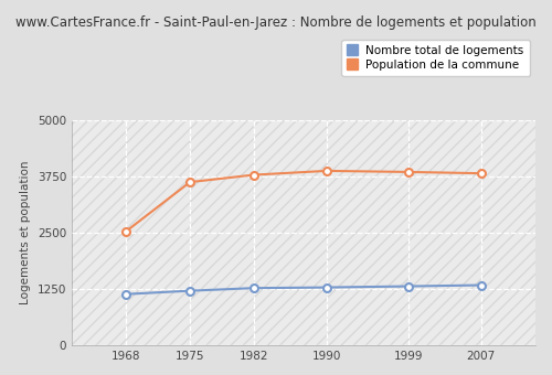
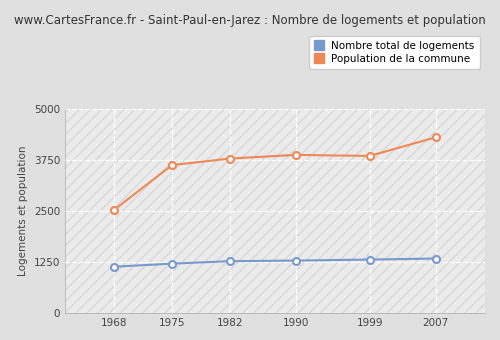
Population de la commune/2007: 3820 -> 4300
